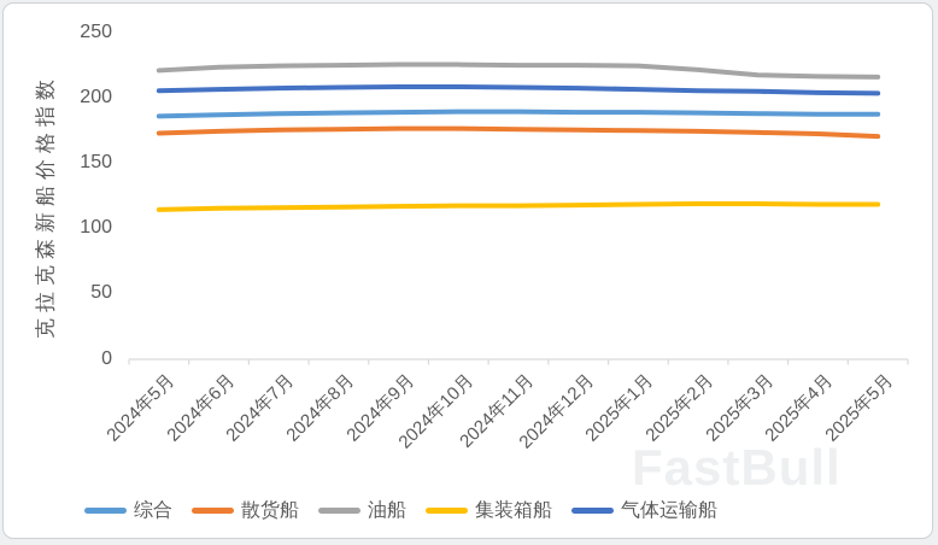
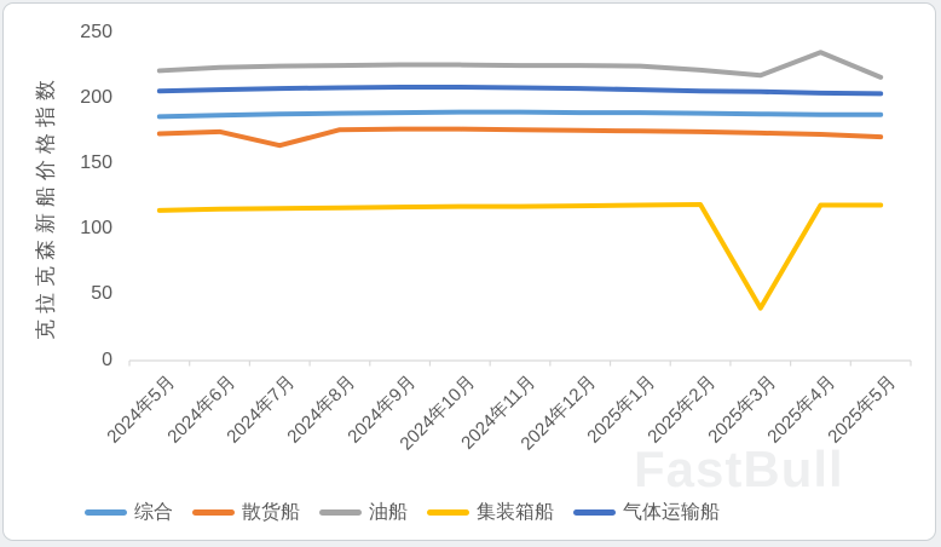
散货船/2024年7月: 176 -> 164
集装箱船/2025年3月: 119 -> 40
油船/2025年4月: 216 -> 235
